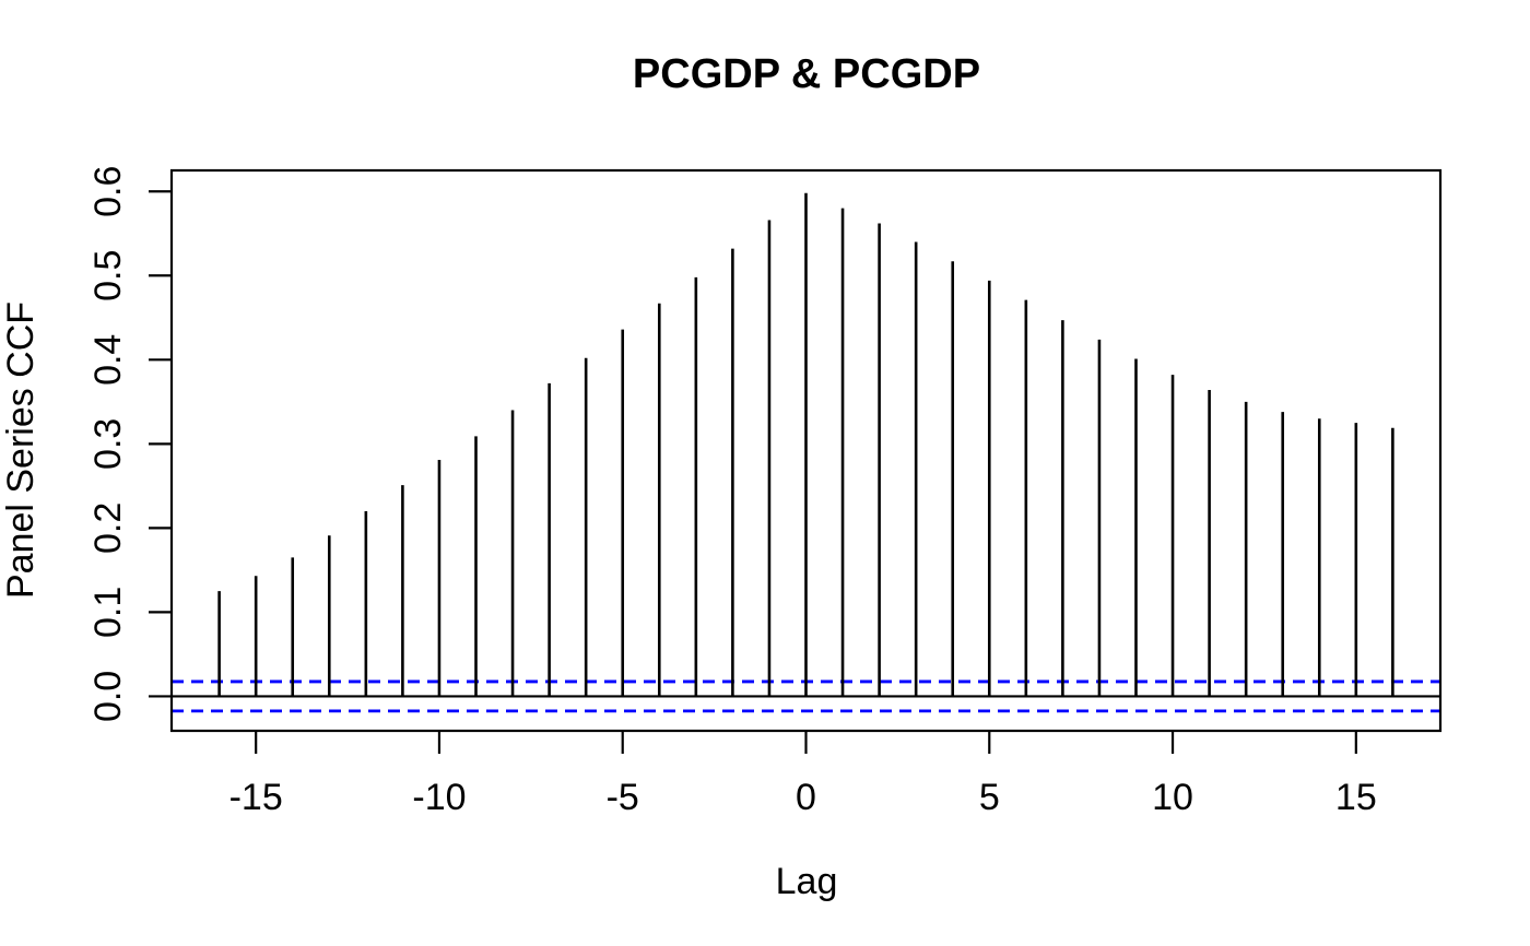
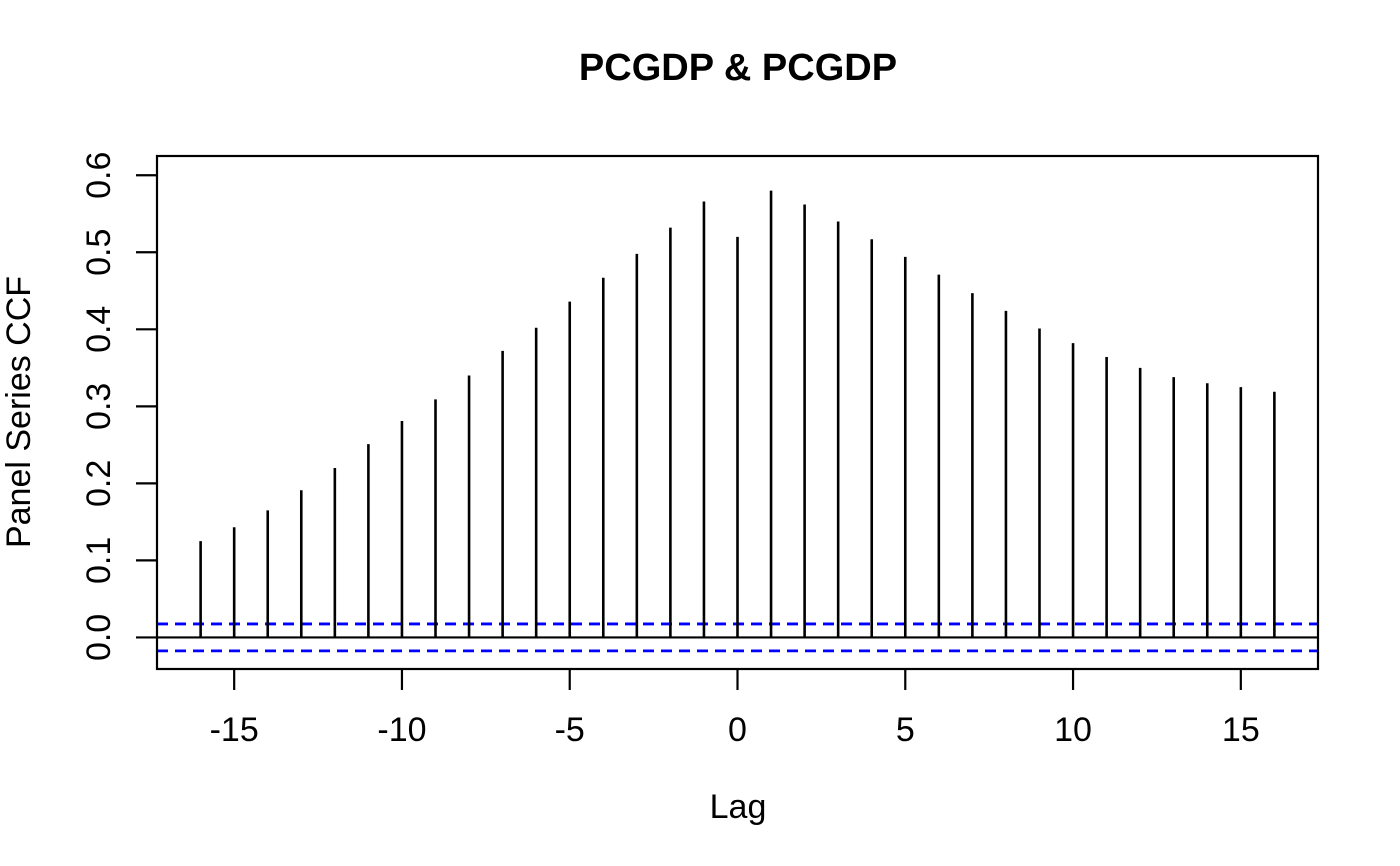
0: 0.60 -> 0.52
